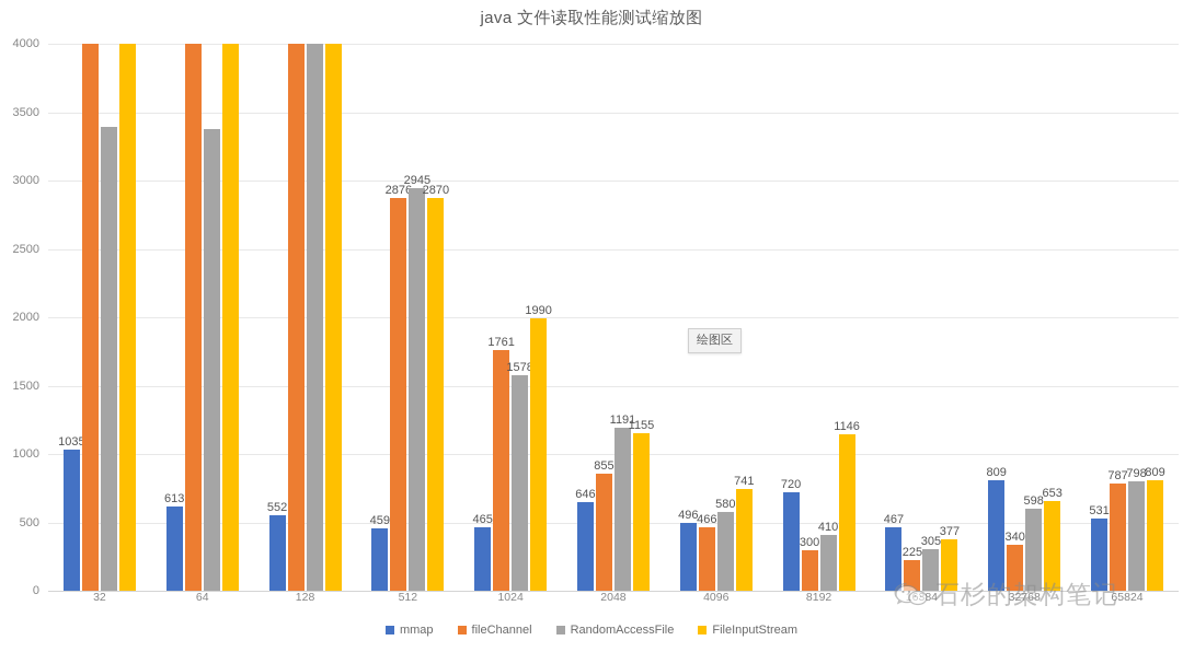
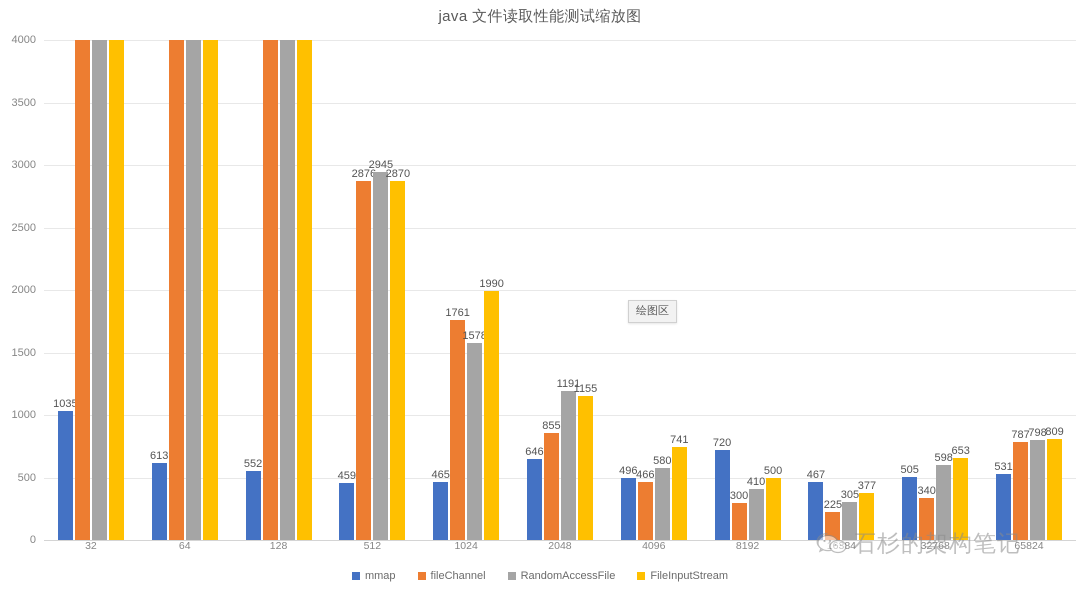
RandomAccessFile/32: 3390 -> 4000
RandomAccessFile/64: 3380 -> 4000
FileInputStream/8192: 1146 -> 500
mmap/32768: 809 -> 505
